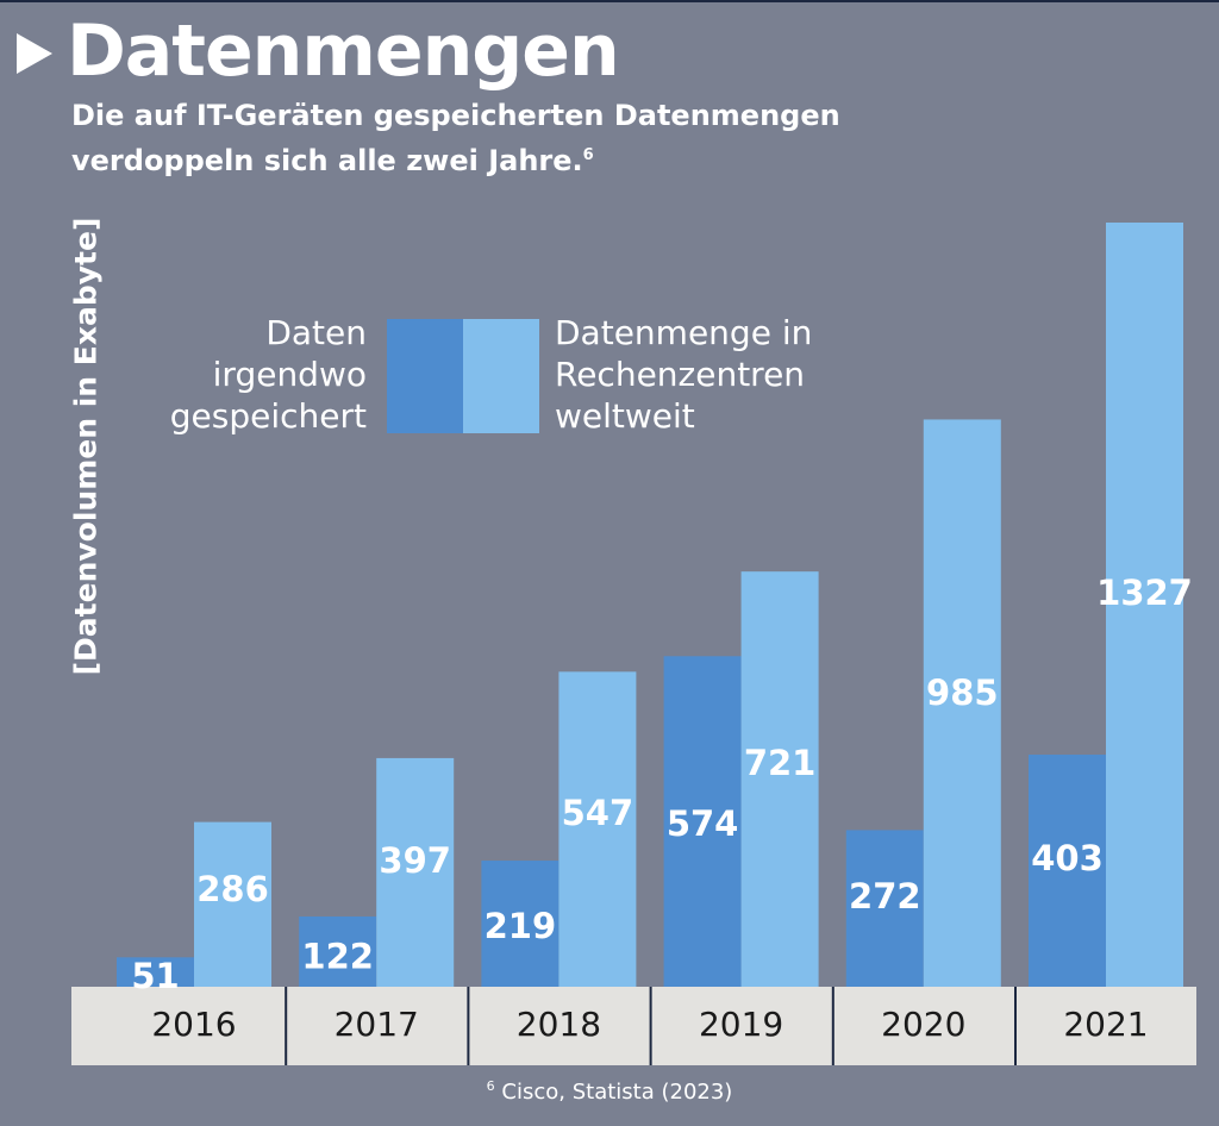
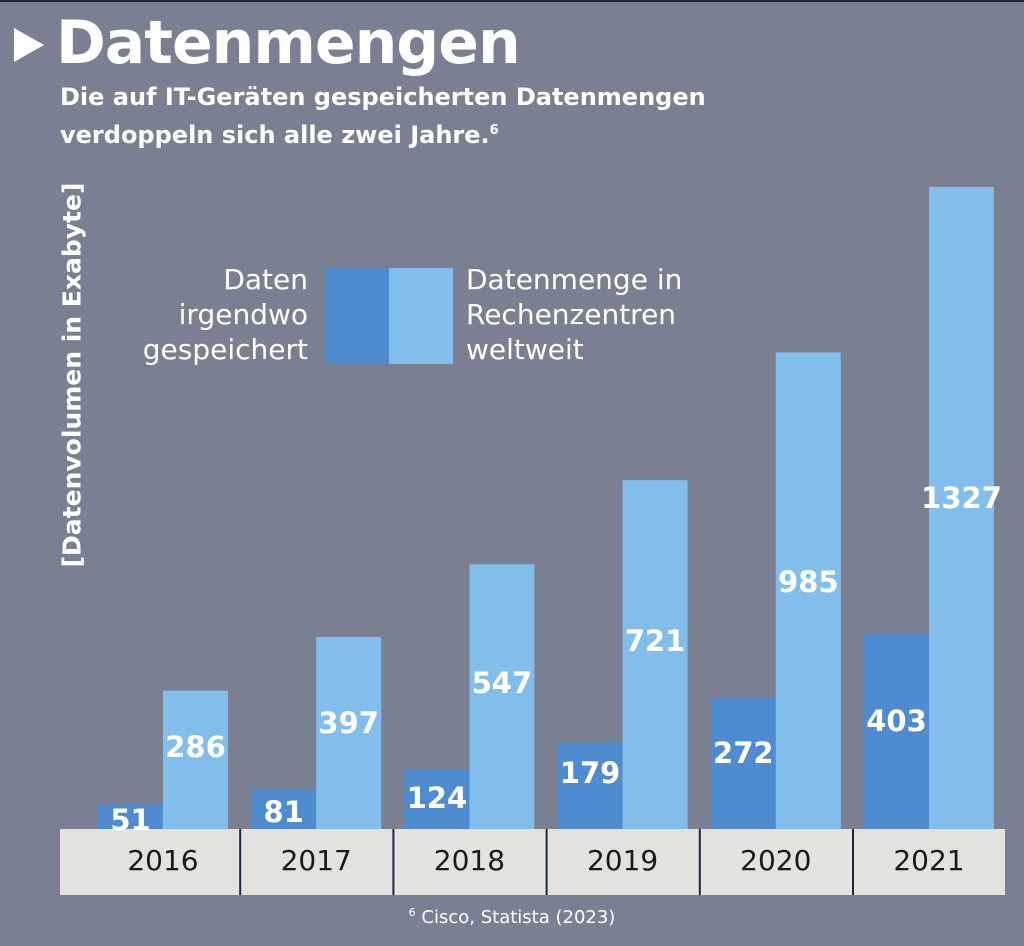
Daten irgendwo gespeichert/2017: 122 -> 81
Daten irgendwo gespeichert/2018: 219 -> 124
Daten irgendwo gespeichert/2019: 574 -> 179
